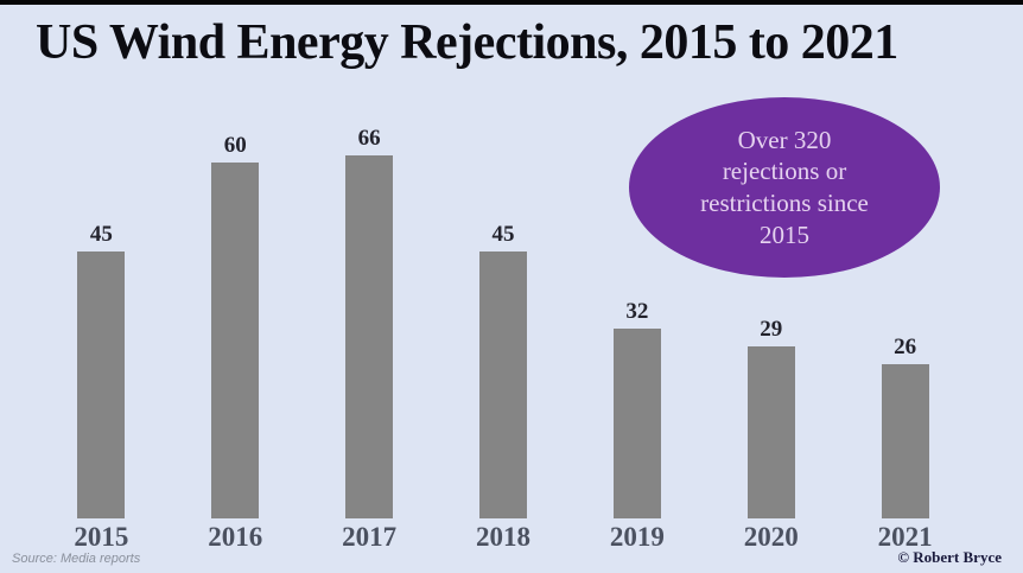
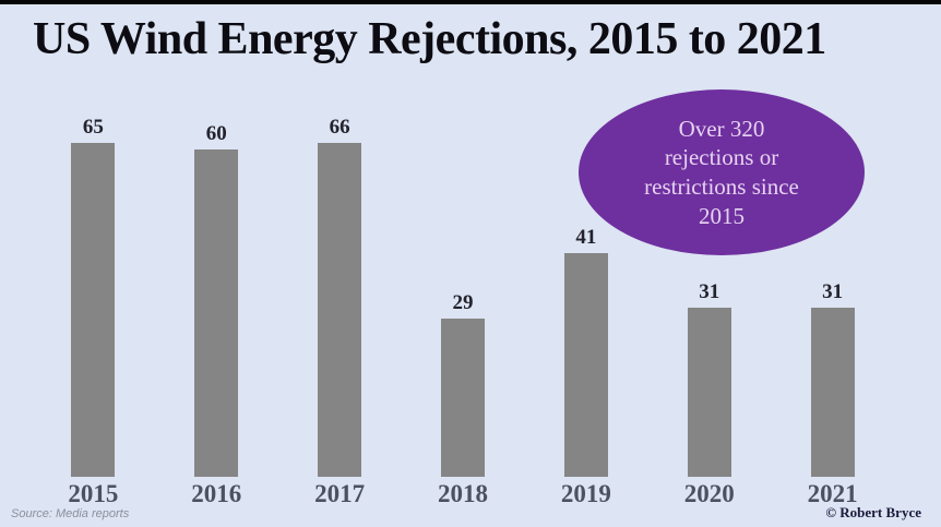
2015: 45 -> 65
2018: 45 -> 29
2019: 32 -> 41
2020: 29 -> 31
2021: 26 -> 31
